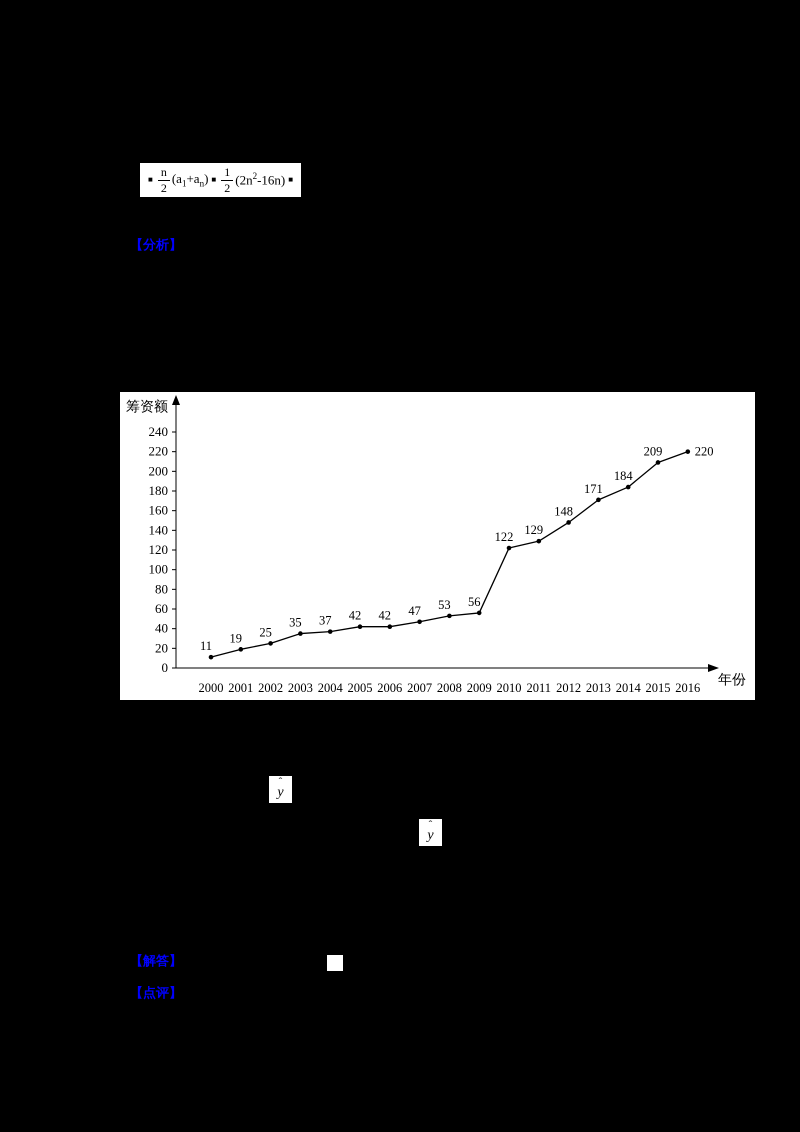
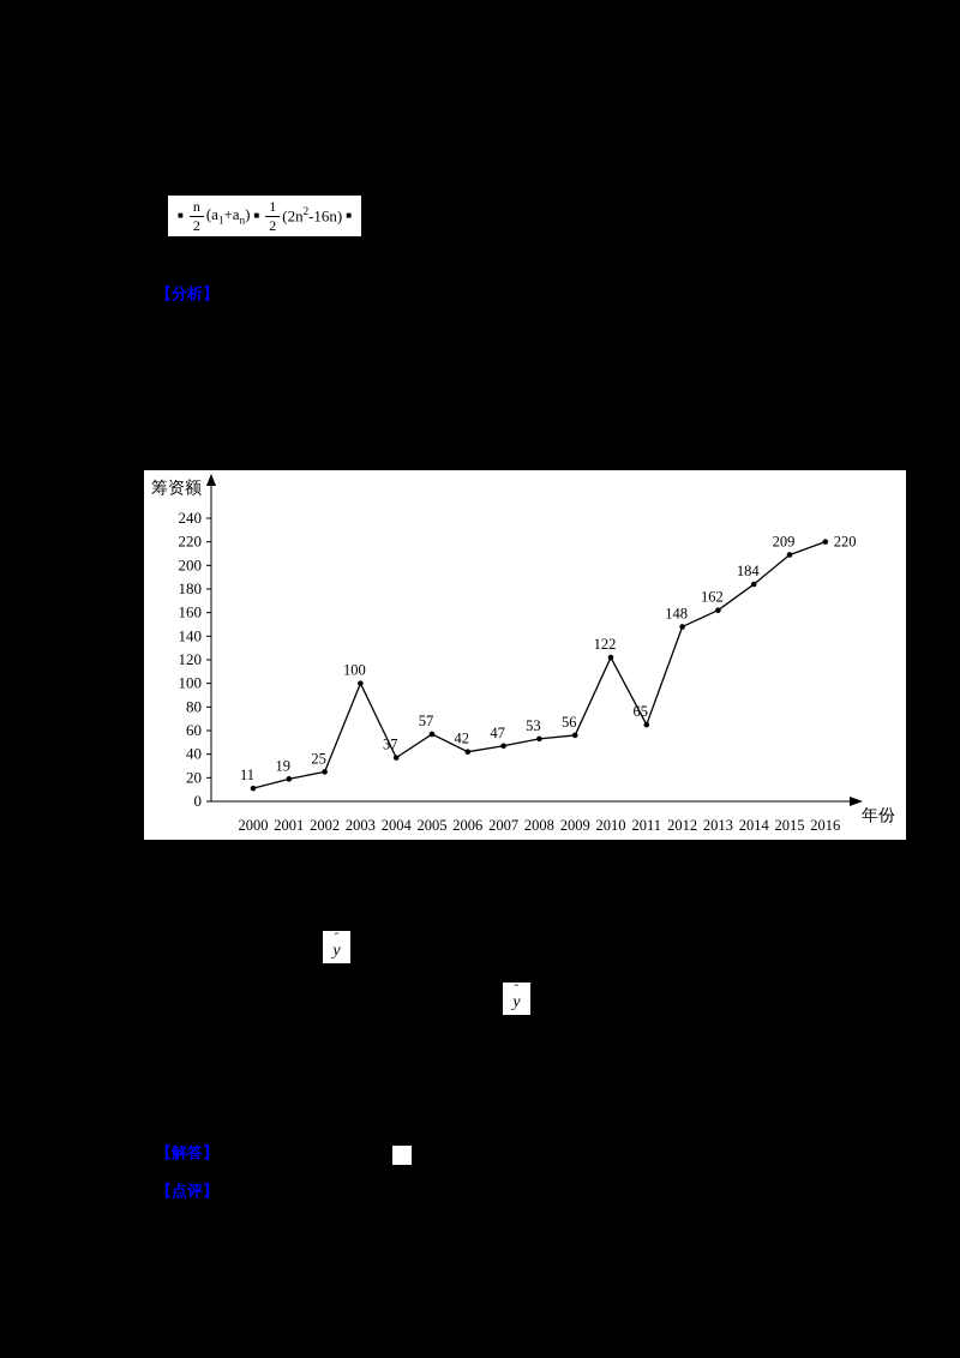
2003: 35 -> 100
2005: 42 -> 57
2011: 129 -> 65
2013: 171 -> 162
